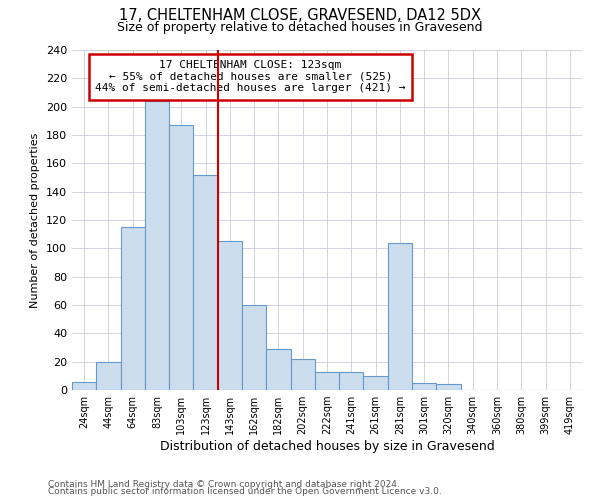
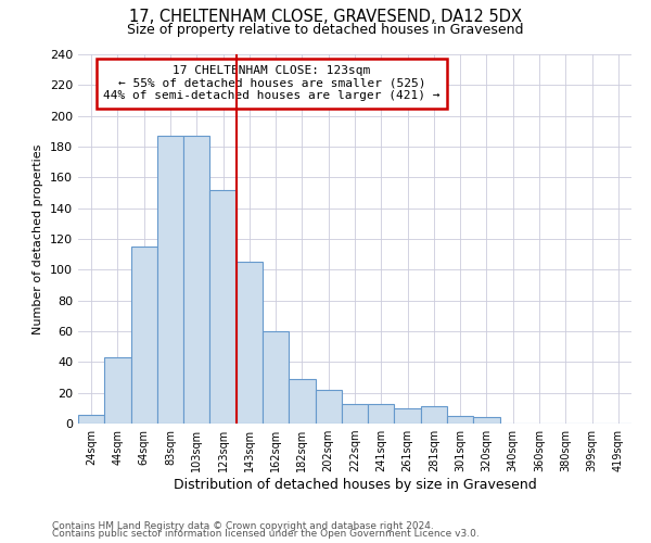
44sqm: 20 -> 43
83sqm: 204 -> 187
281sqm: 104 -> 11
